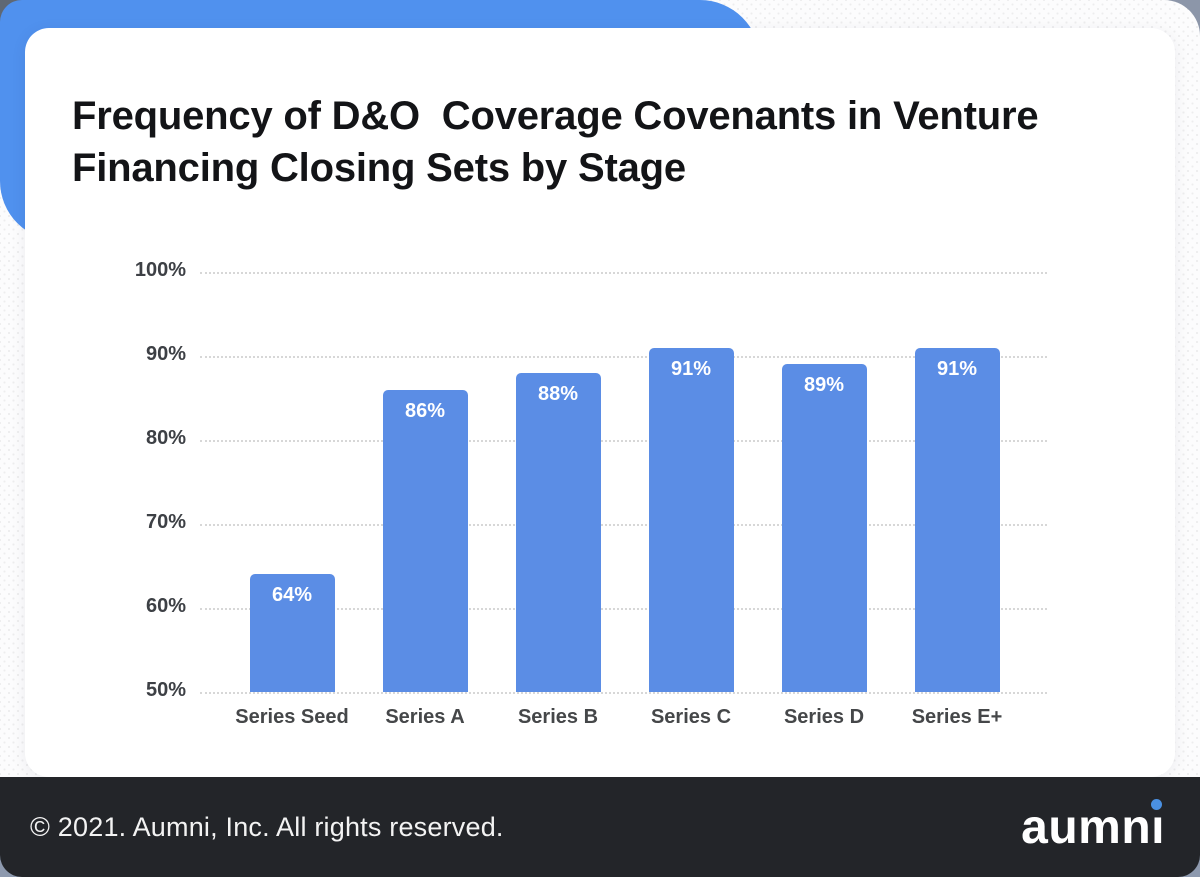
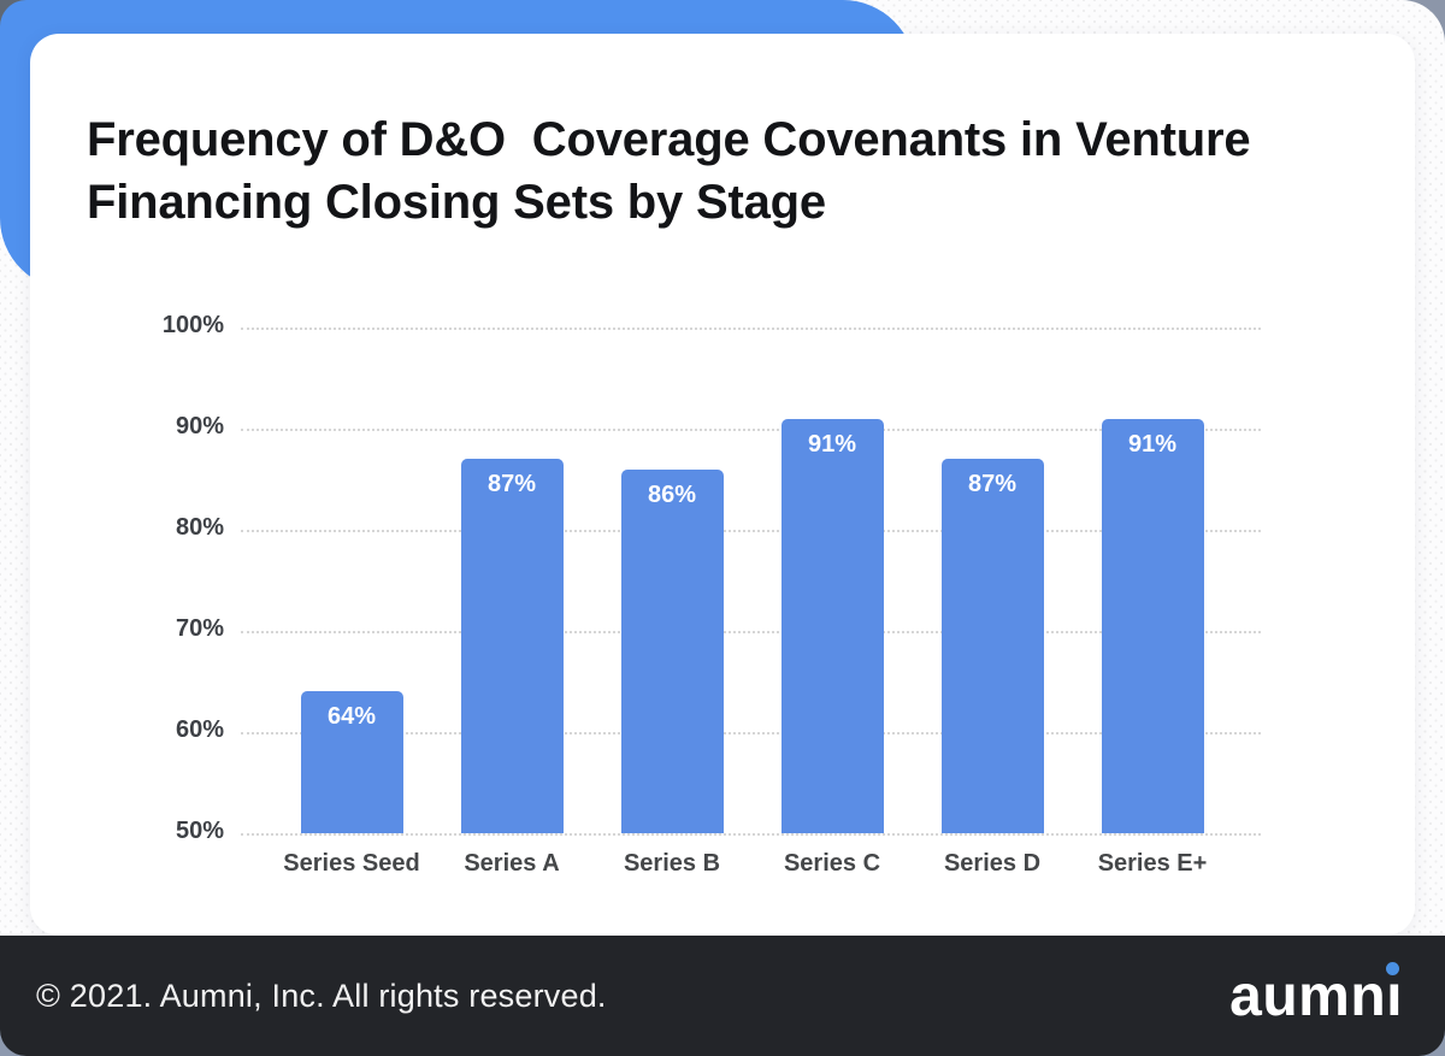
Series A: 86% -> 87%
Series B: 88% -> 86%
Series D: 89% -> 87%
